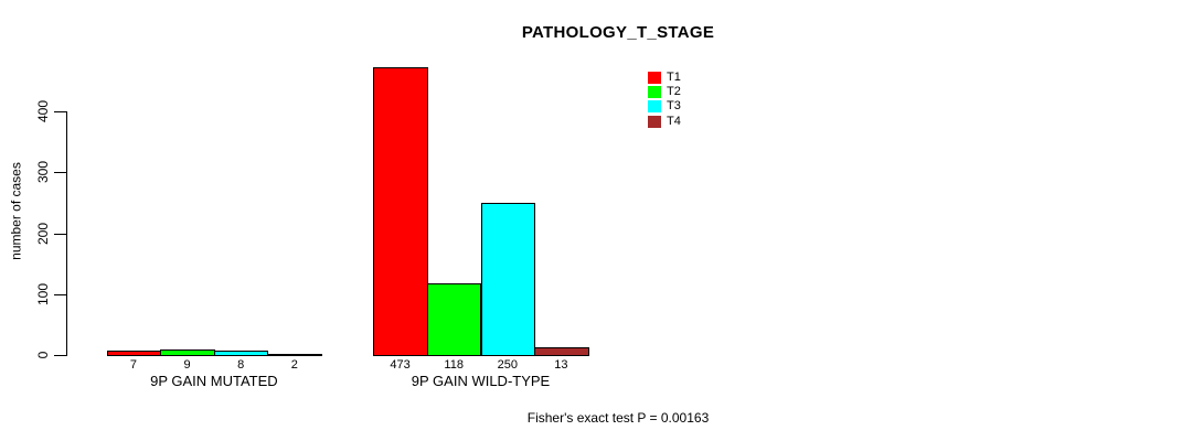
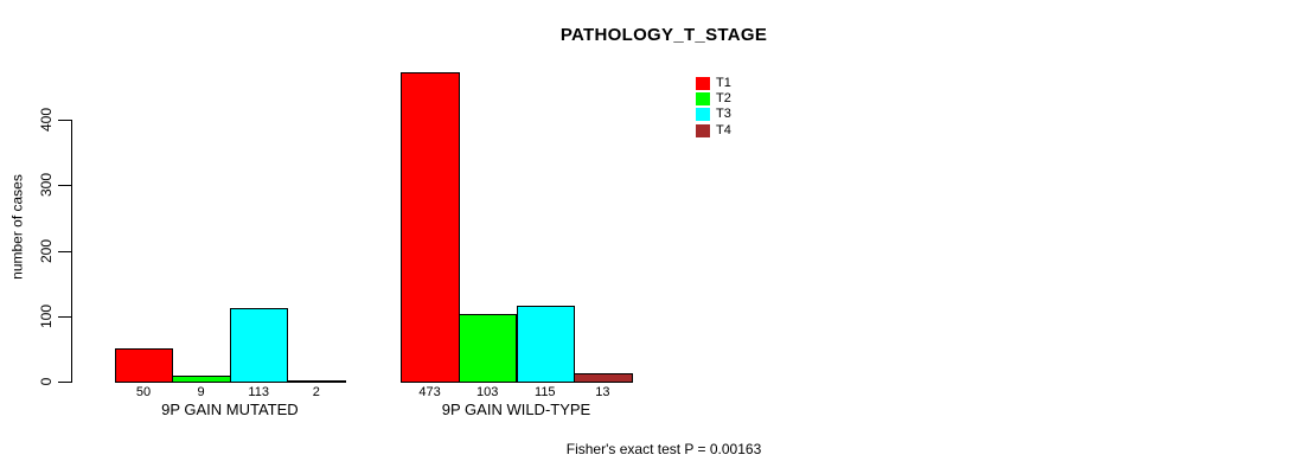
T1/9P GAIN MUTATED: 7 -> 50
T3/9P GAIN MUTATED: 8 -> 113
T2/9P GAIN WILD-TYPE: 118 -> 103
T3/9P GAIN WILD-TYPE: 250 -> 115
